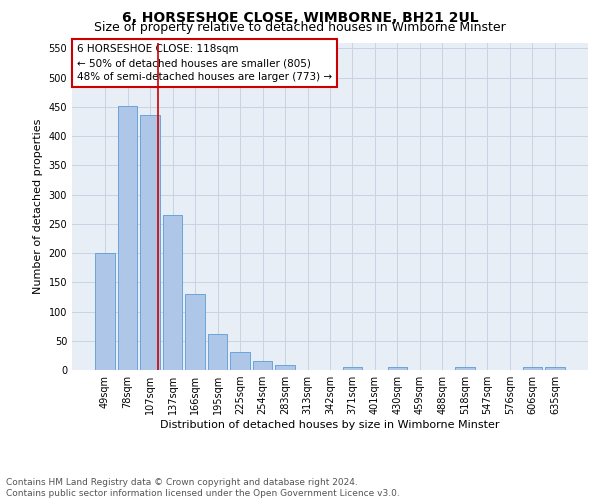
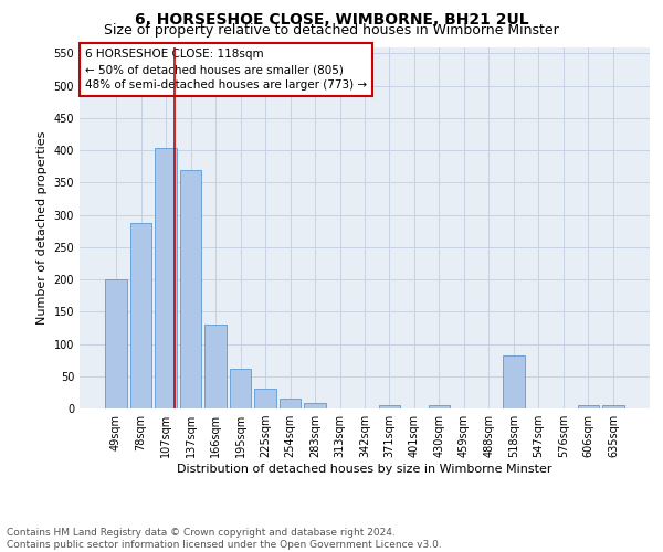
78sqm: 451 -> 288
107sqm: 436 -> 404
137sqm: 265 -> 370
518sqm: 5 -> 82
